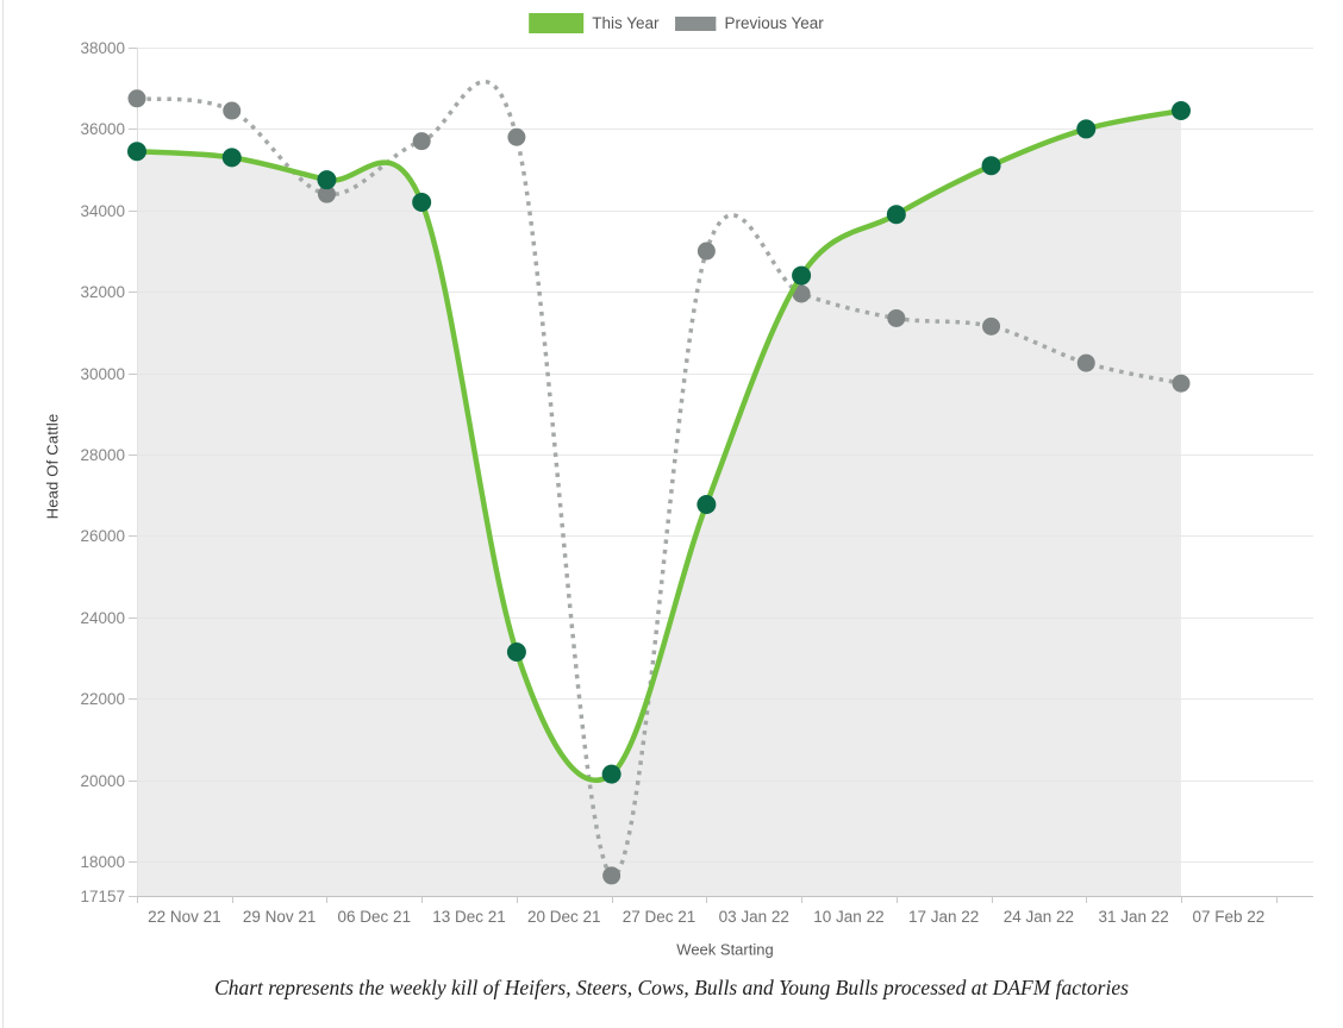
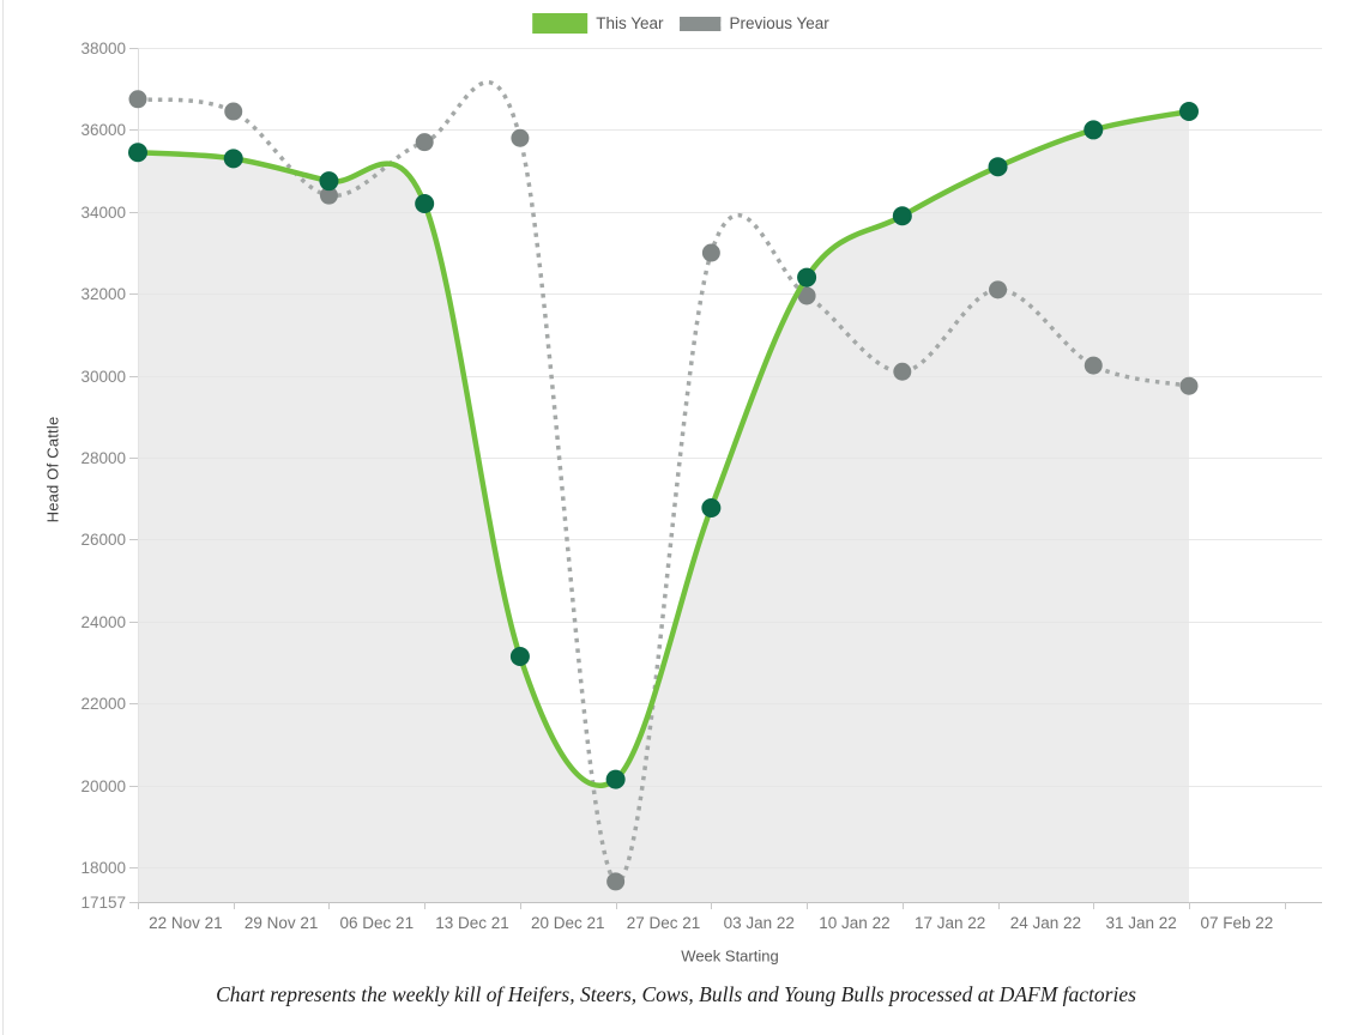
Previous Year/17 Jan 22: 31400 -> 30100
Previous Year/24 Jan 22: 31200 -> 32100
